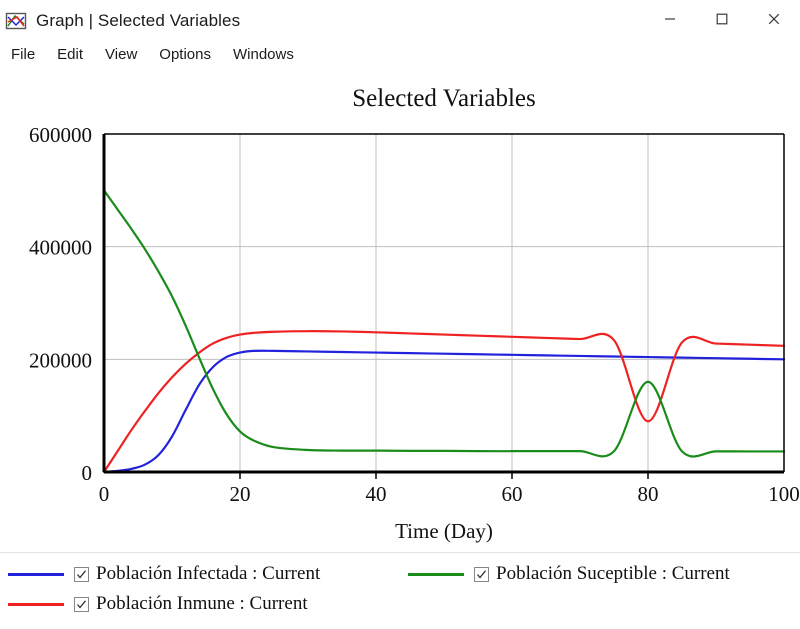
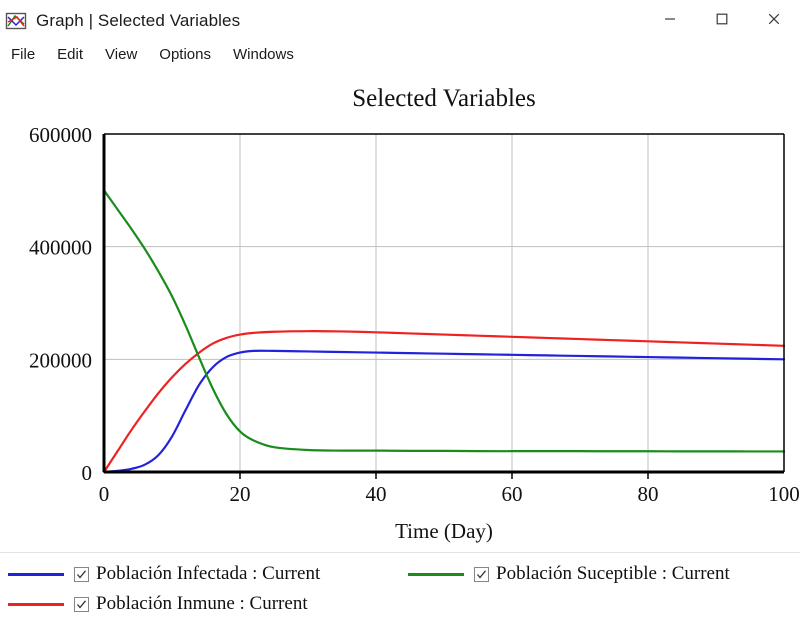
Población Inmune : Current/80: 90000 -> 230000
Población Suceptible : Current/80: 160000 -> 40000
